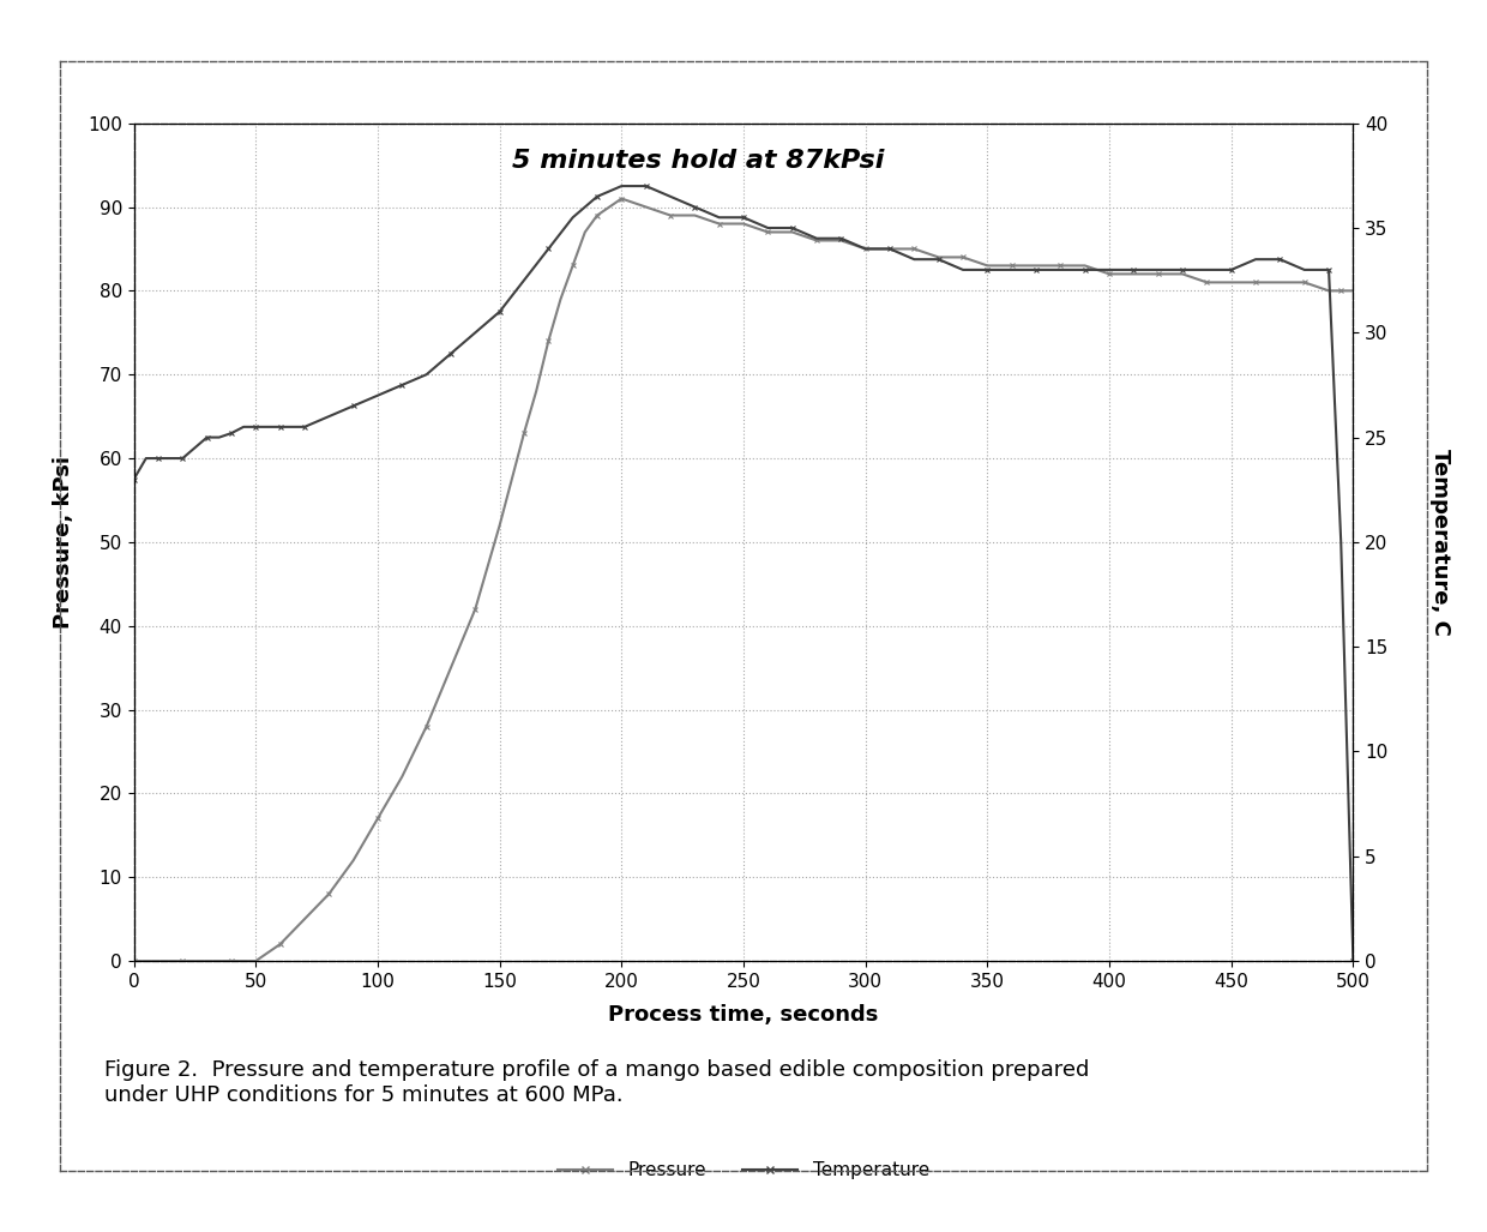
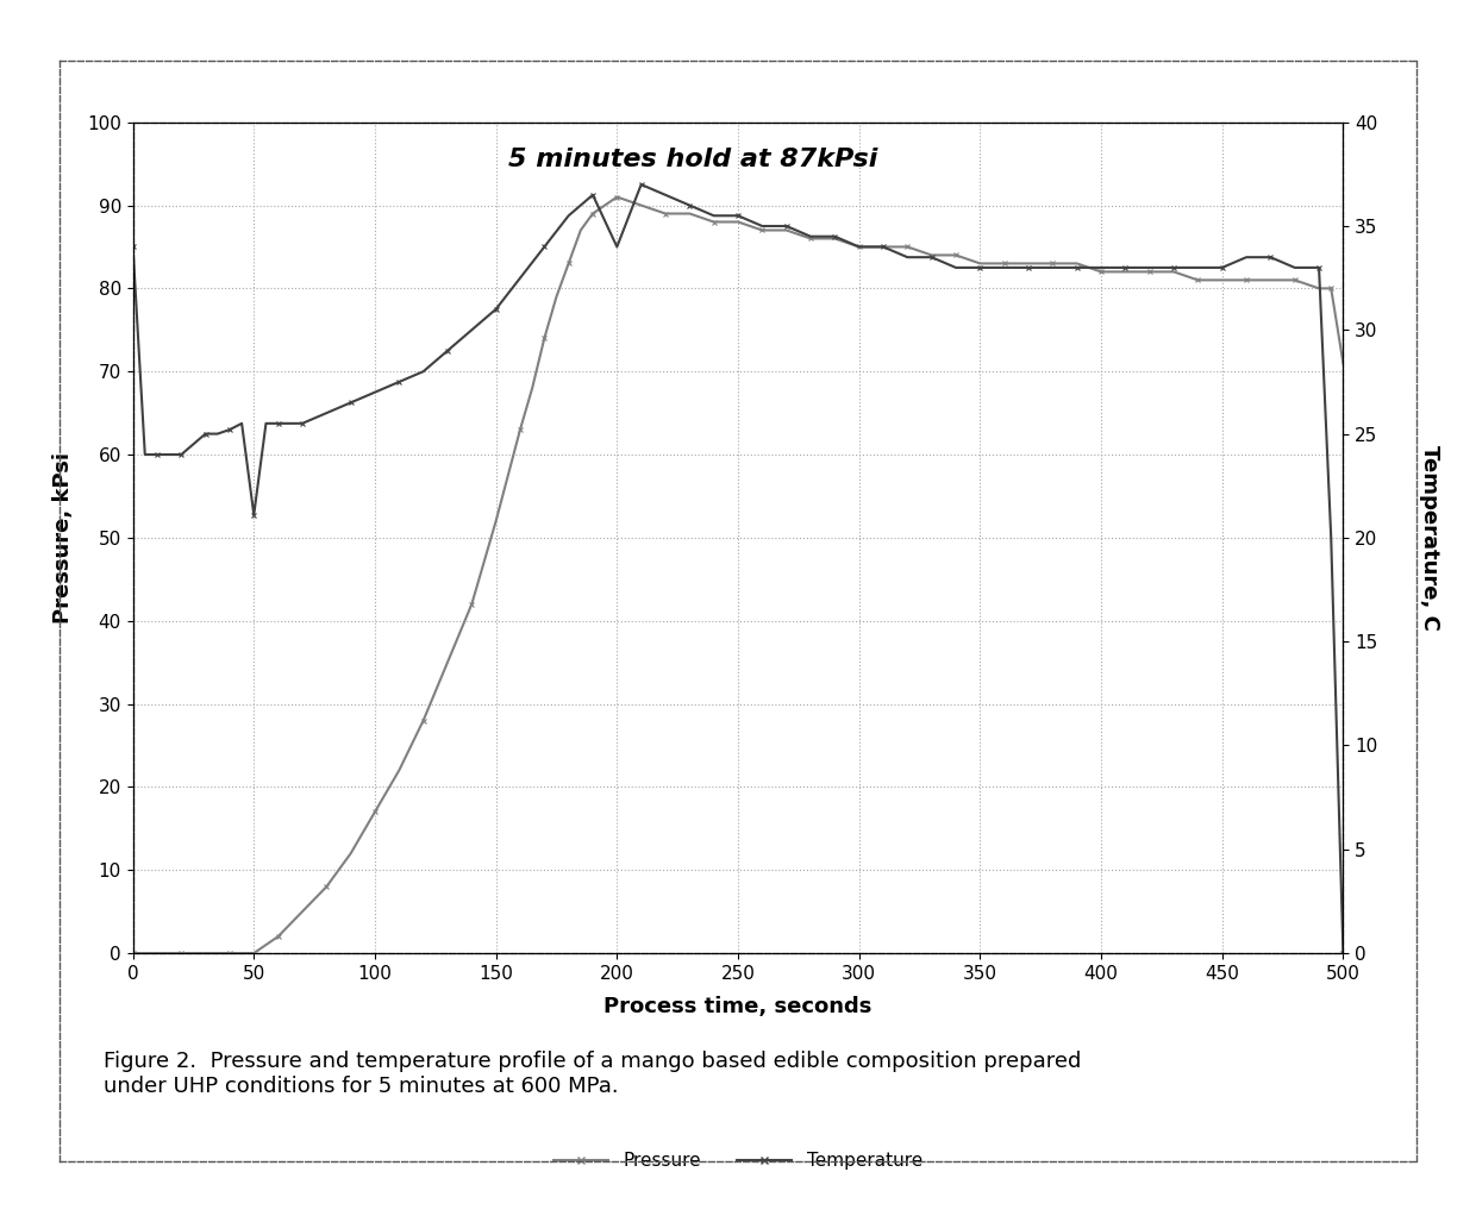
Temperature/0: 23.0 -> 34.0
Temperature/50: 25.5 -> 21.1
Temperature/200: 37.0 -> 34.0
Pressure/500: 80 -> 71
